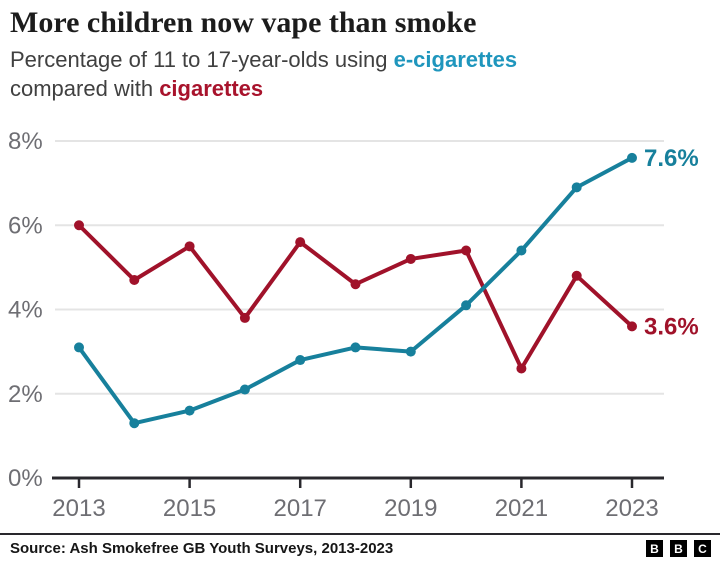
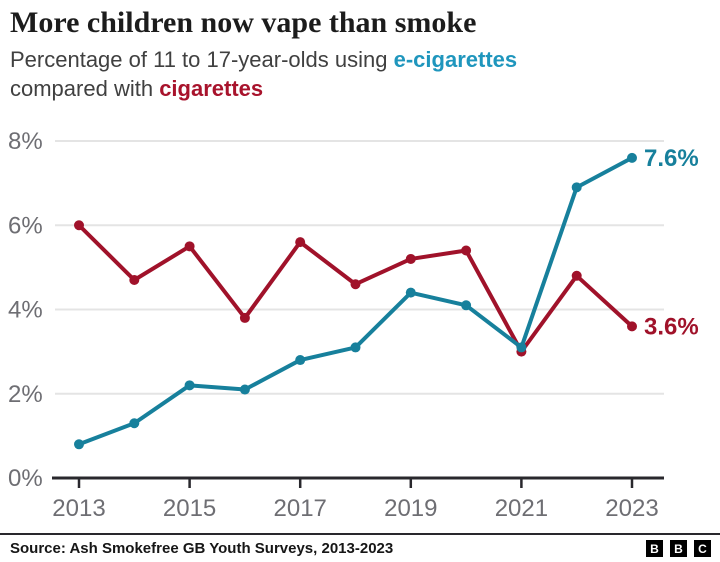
e-cigarettes/2013: 3.1% -> 0.8%
e-cigarettes/2015: 1.6% -> 2.2%
e-cigarettes/2019: 3.0% -> 4.4%
cigarettes/2021: 2.6% -> 3.0%
e-cigarettes/2021: 5.4% -> 3.1%
